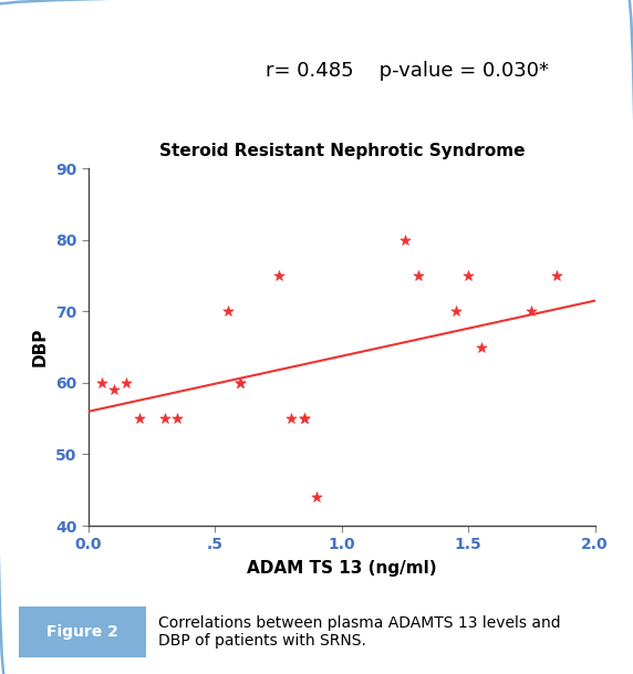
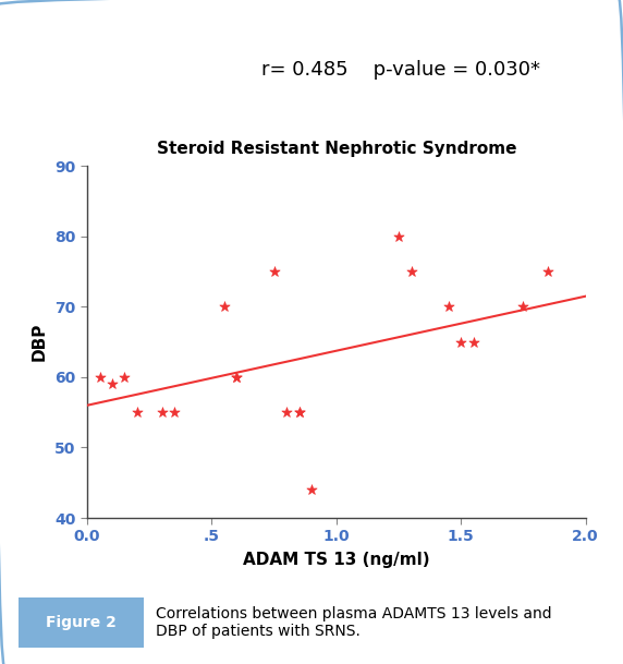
1.5: 75 -> 65
